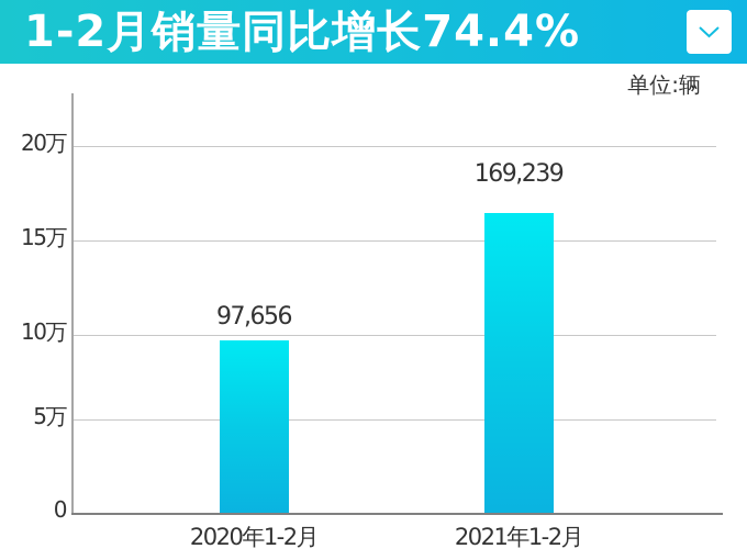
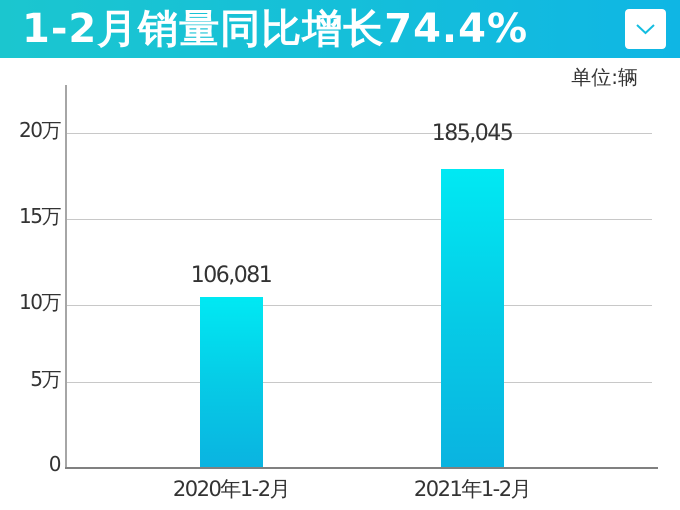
2020年1-2月: 97,656 -> 106,081
2021年1-2月: 169,239 -> 185,045
